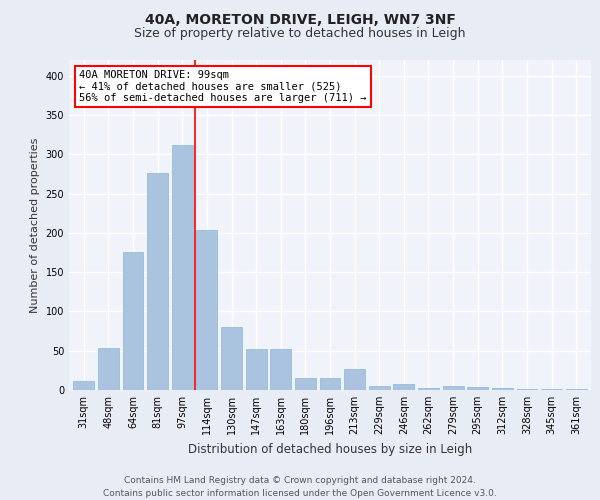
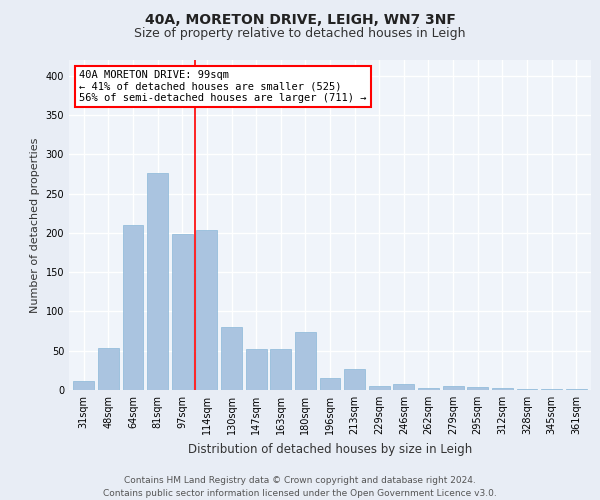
64sqm: 175 -> 210
97sqm: 312 -> 198
180sqm: 15 -> 74
